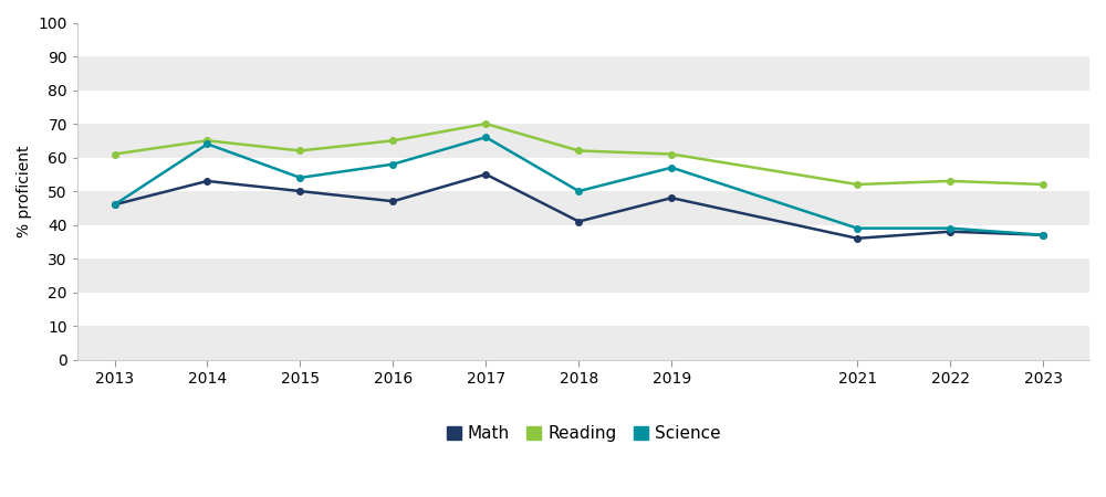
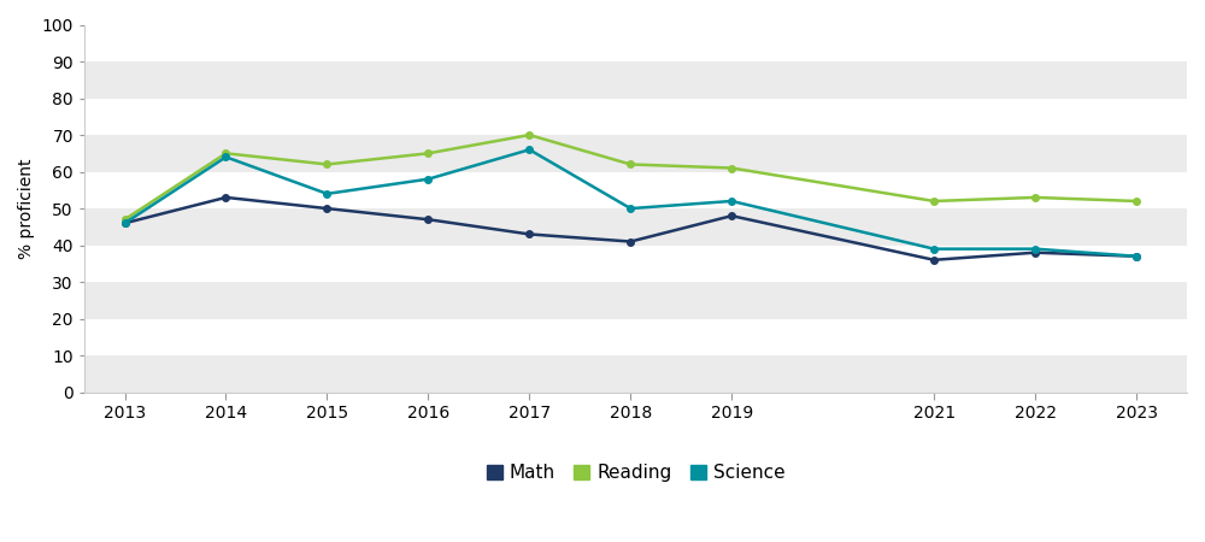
Reading/2013: 61 -> 47
Math/2017: 55 -> 43
Science/2019: 57 -> 52
